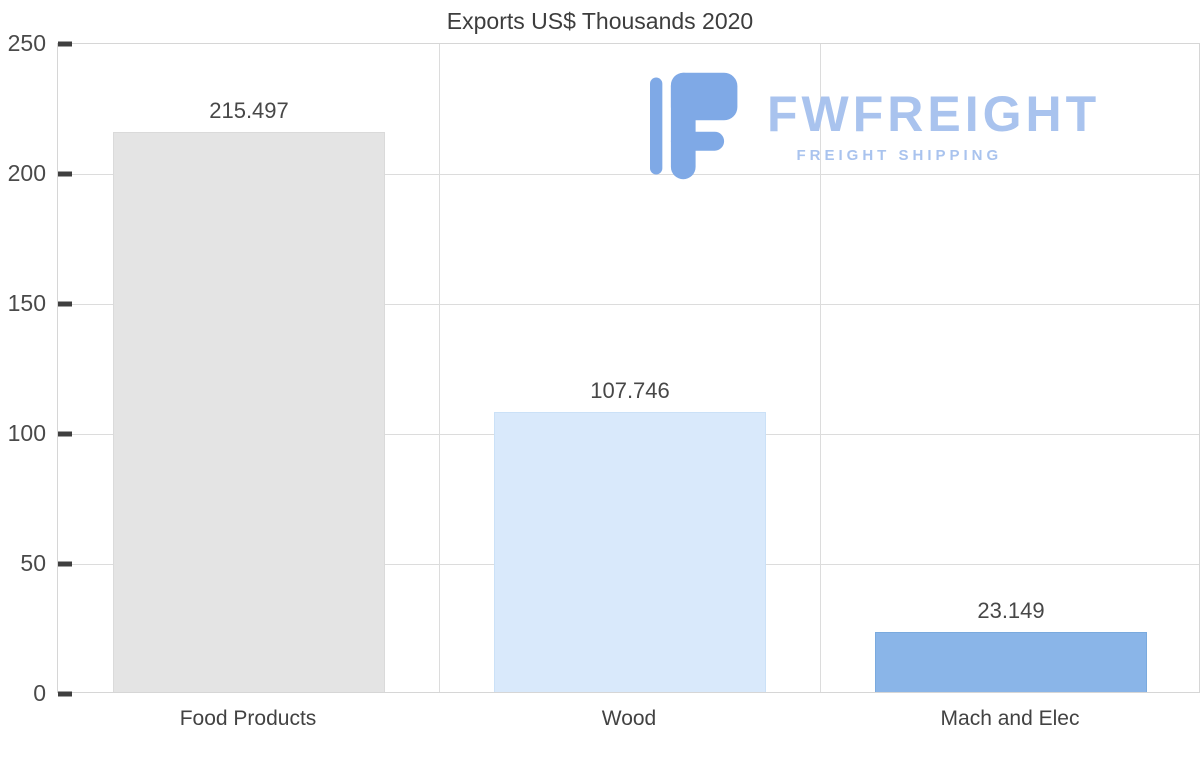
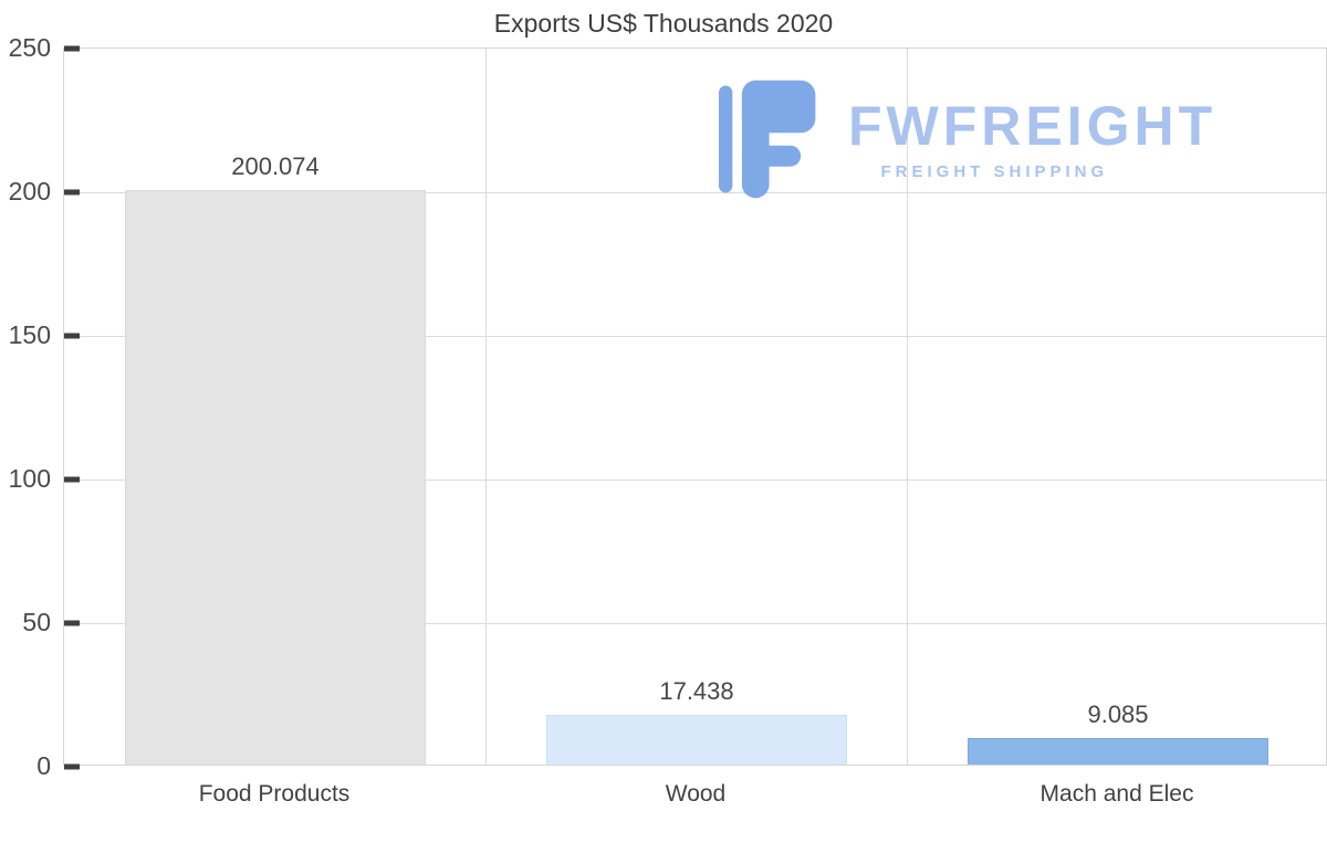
Food Products: 215.497 -> 200.074
Wood: 107.746 -> 17.438
Mach and Elec: 23.149 -> 9.085
